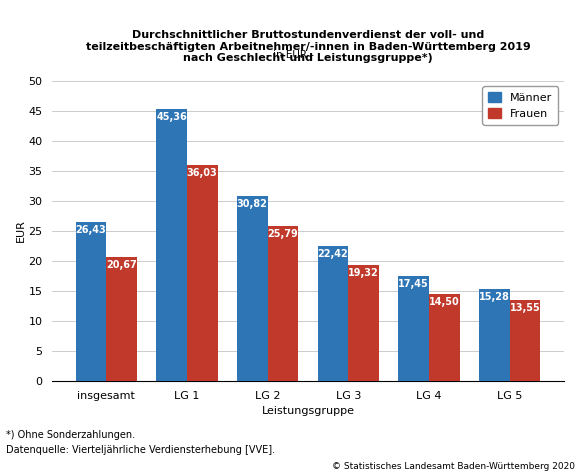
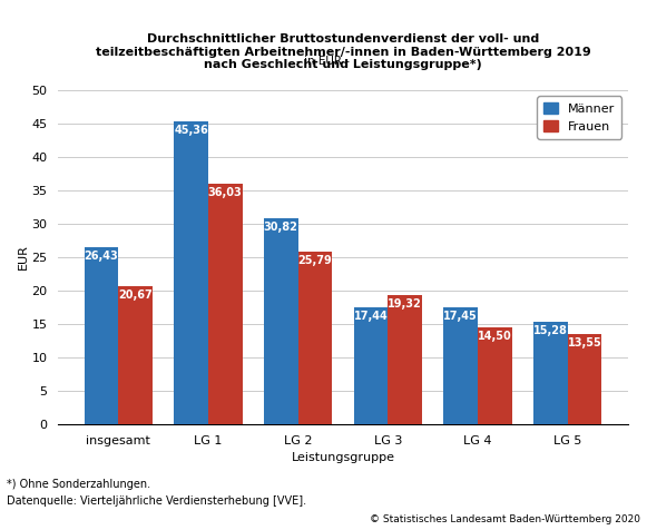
Männer/LG 3: 22,42 -> 17,44
